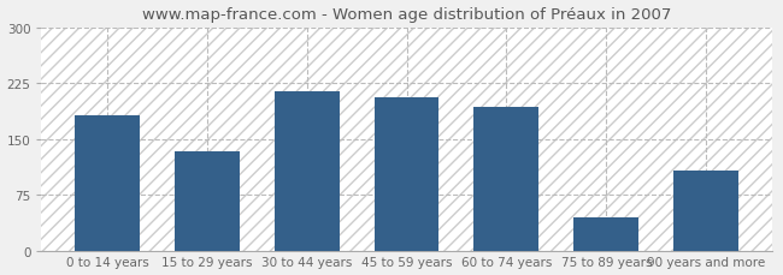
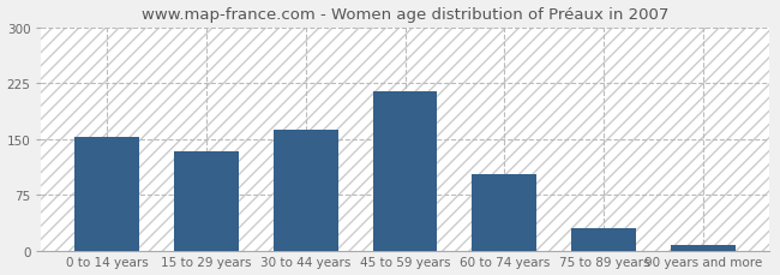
0 to 14 years: 182 -> 152
30 to 44 years: 214 -> 163
45 to 59 years: 206 -> 215
60 to 74 years: 194 -> 103
75 to 89 years: 44 -> 30
90 years and more: 108 -> 8
